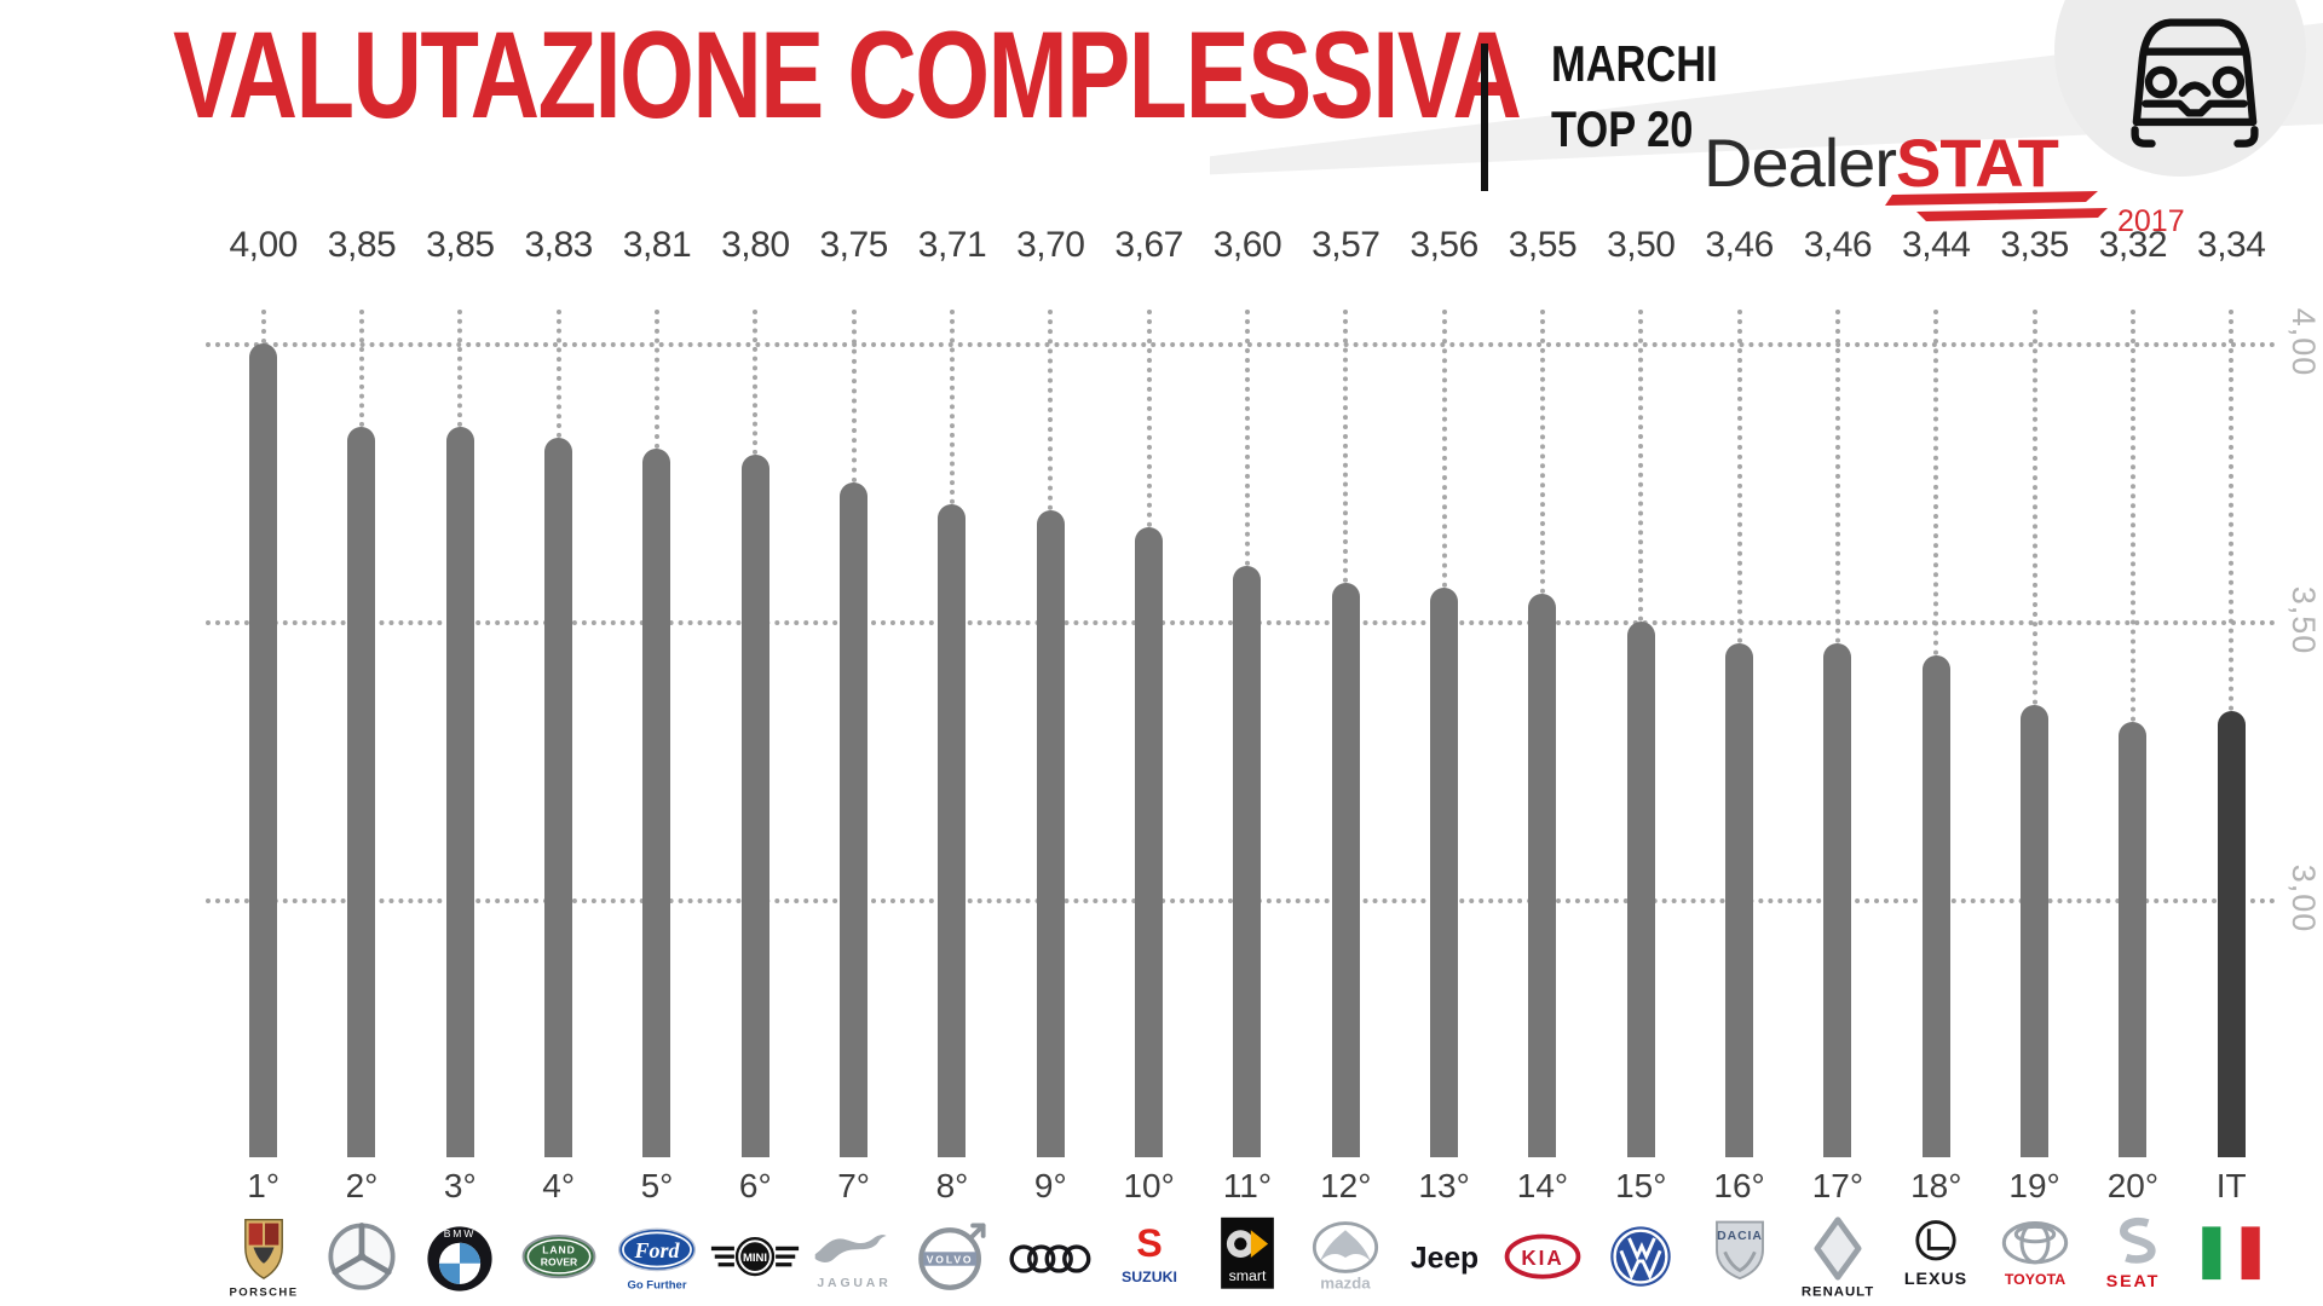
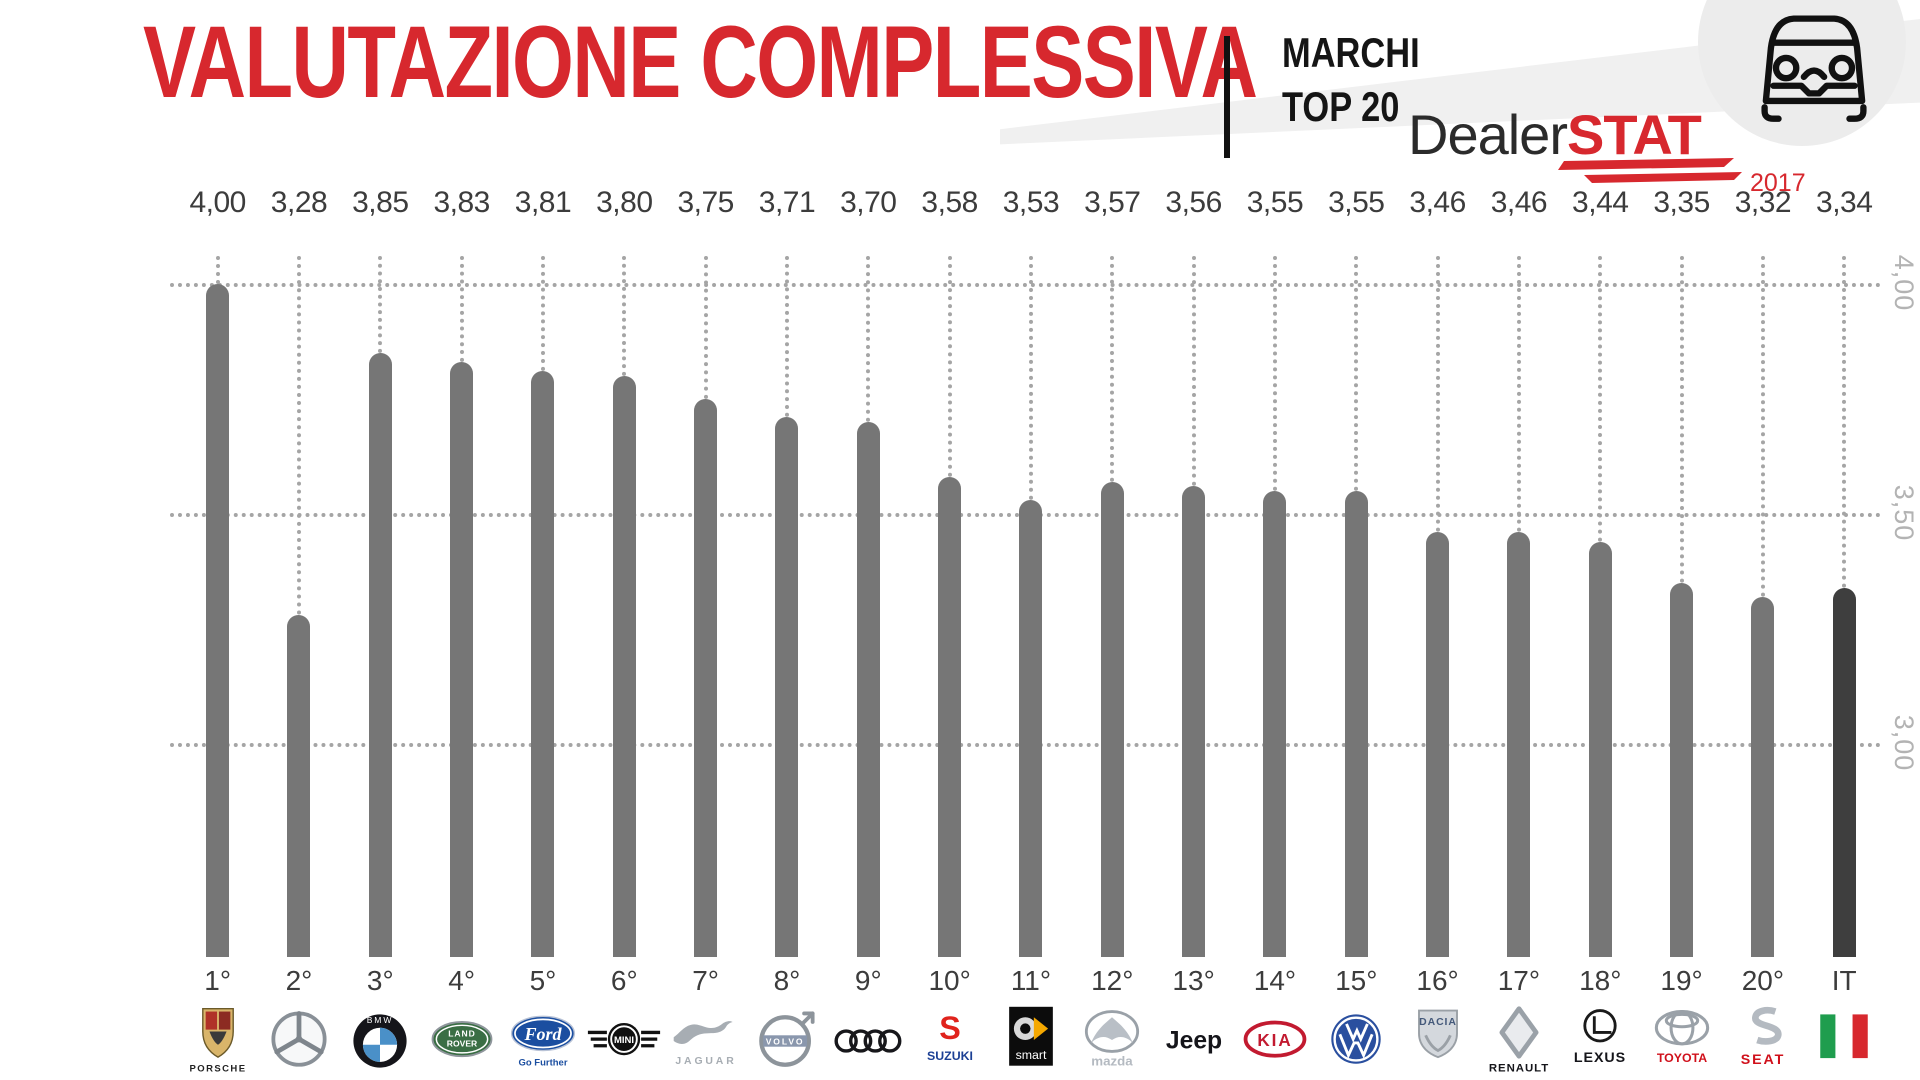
2°: 3,85 -> 3,28
10°: 3,67 -> 3,58
11°: 3,60 -> 3,53
15°: 3,50 -> 3,55
